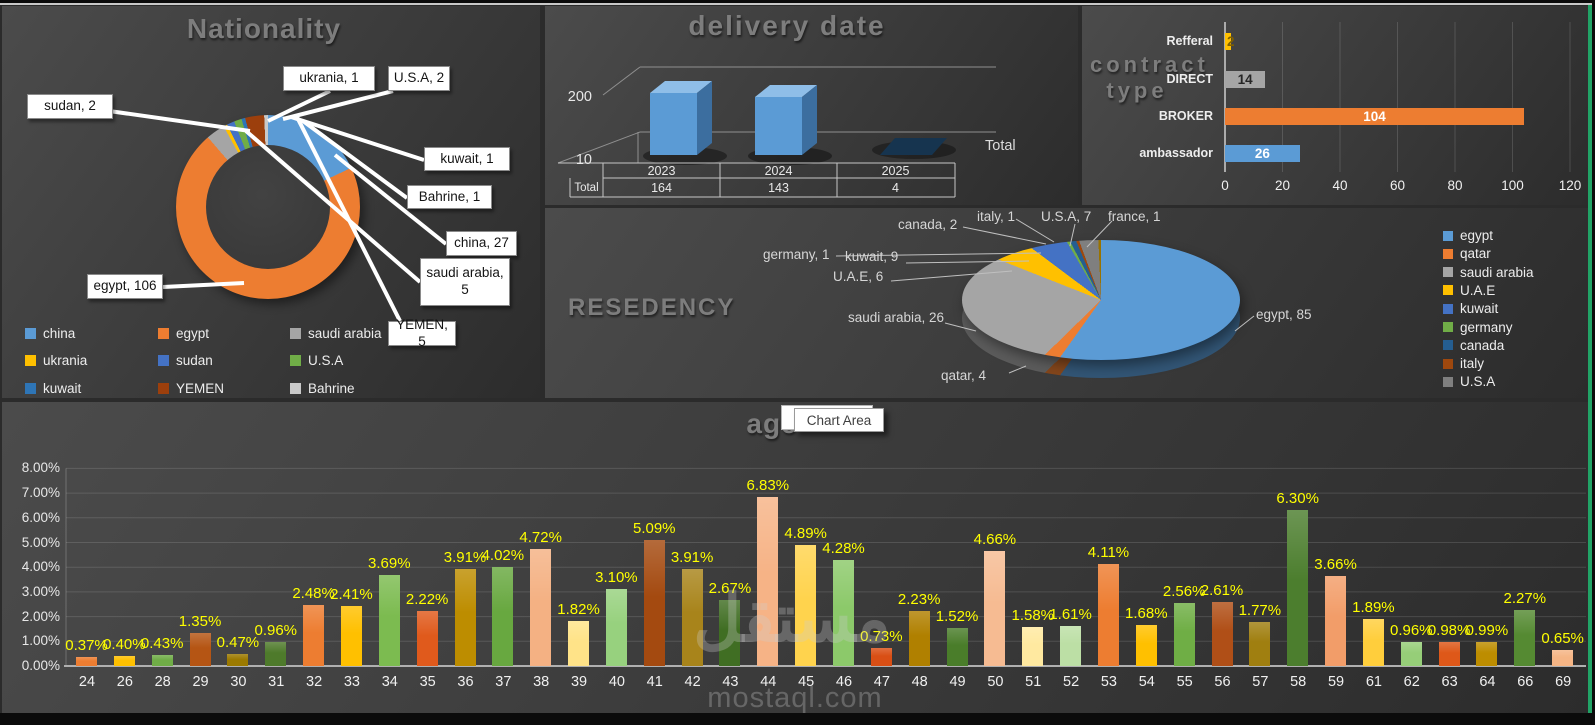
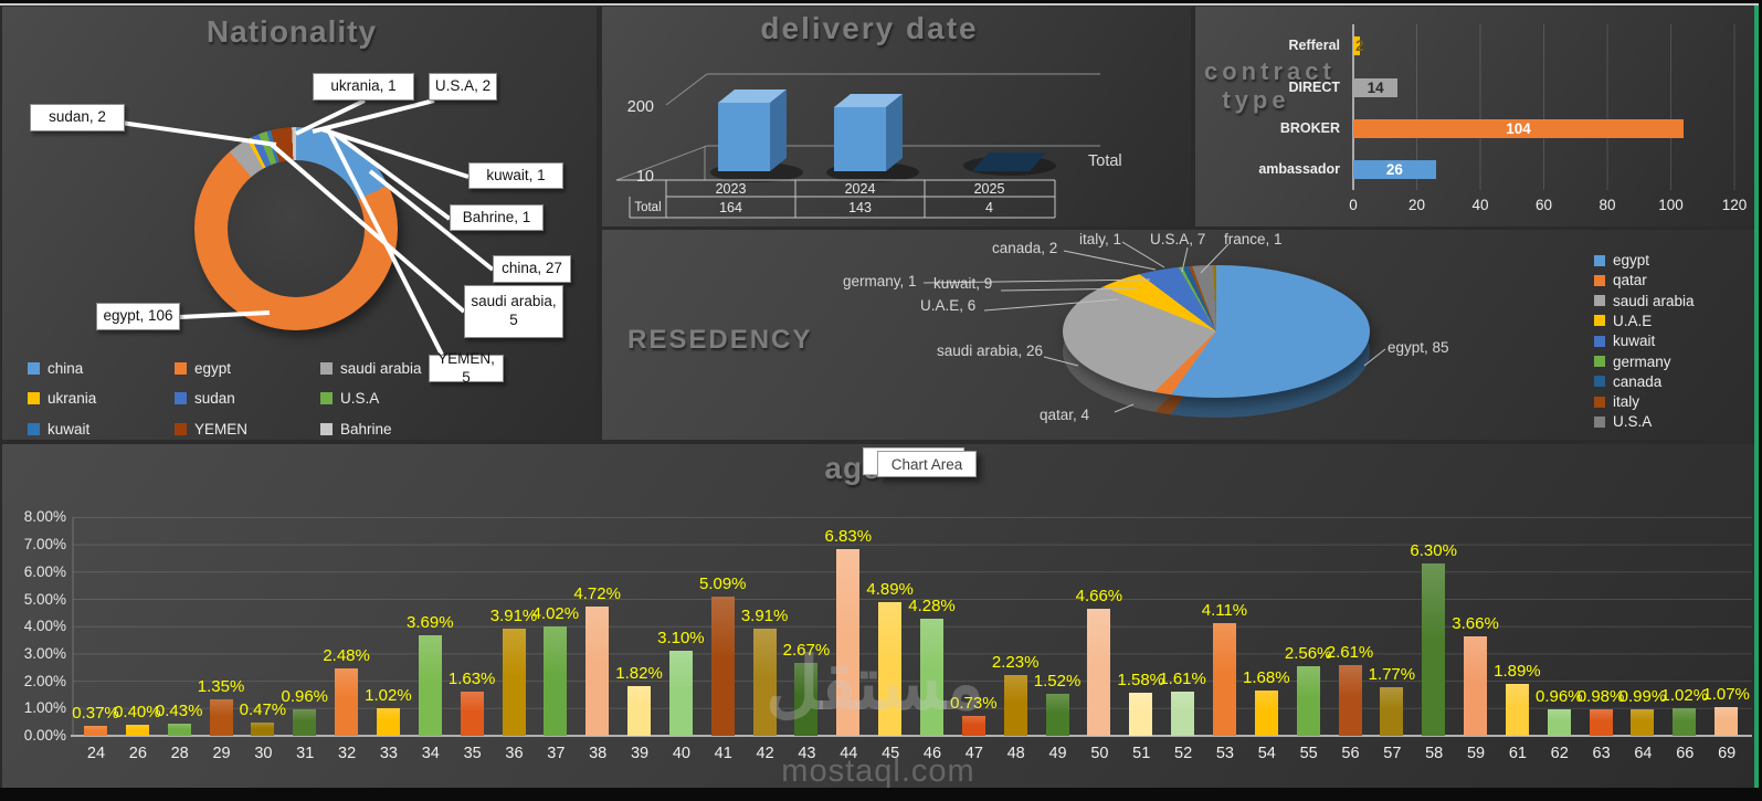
age/33: 2.41% -> 1.02%
age/35: 2.22% -> 1.63%
age/66: 2.27% -> 1.02%
age/69: 0.65% -> 1.07%
